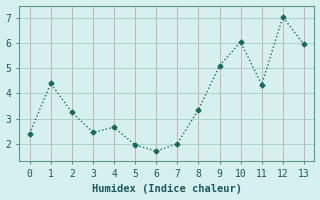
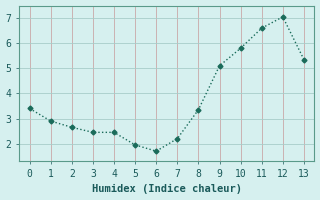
0: 2.40 -> 3.40
1: 4.40 -> 2.90
2: 3.25 -> 2.65
4: 2.65 -> 2.45
7: 2.00 -> 2.20
10: 6.05 -> 5.80
11: 4.35 -> 6.60
13: 5.95 -> 5.35
